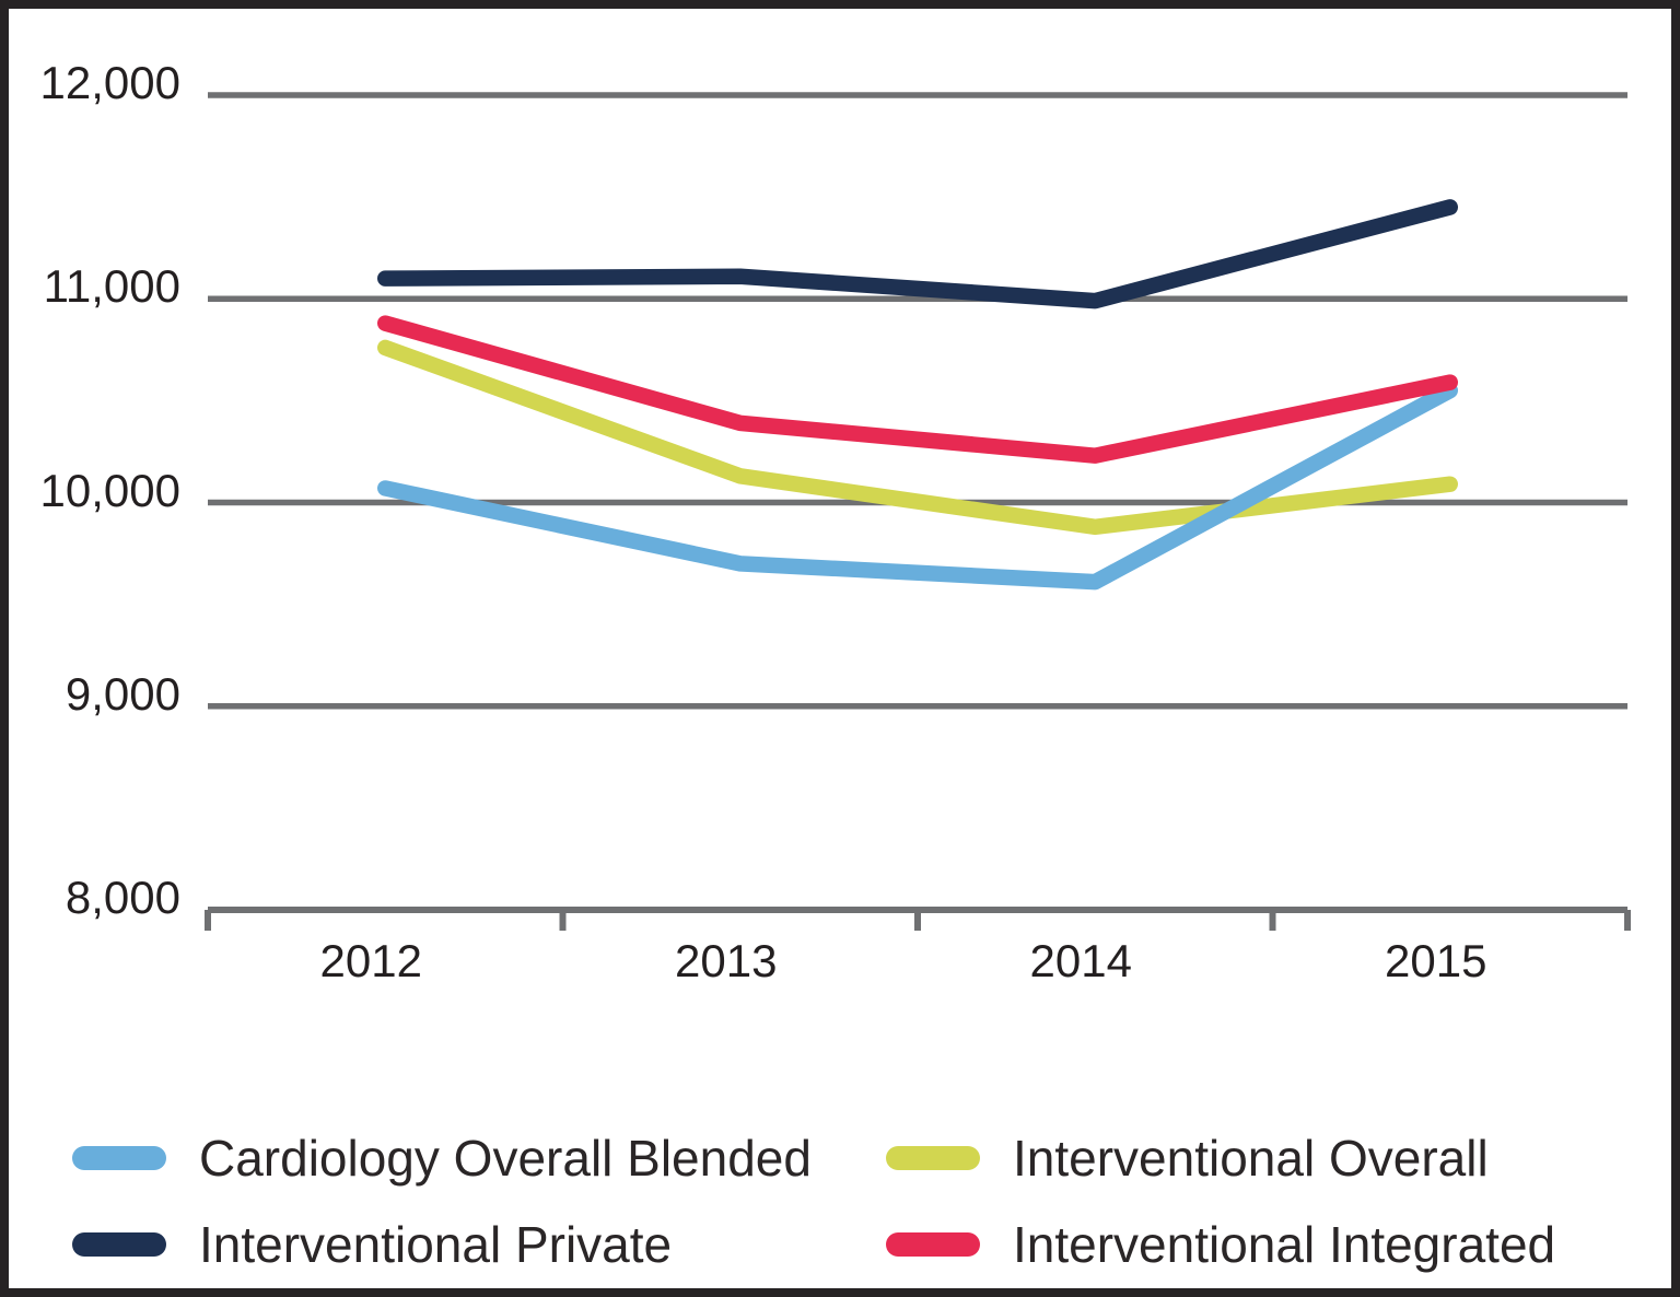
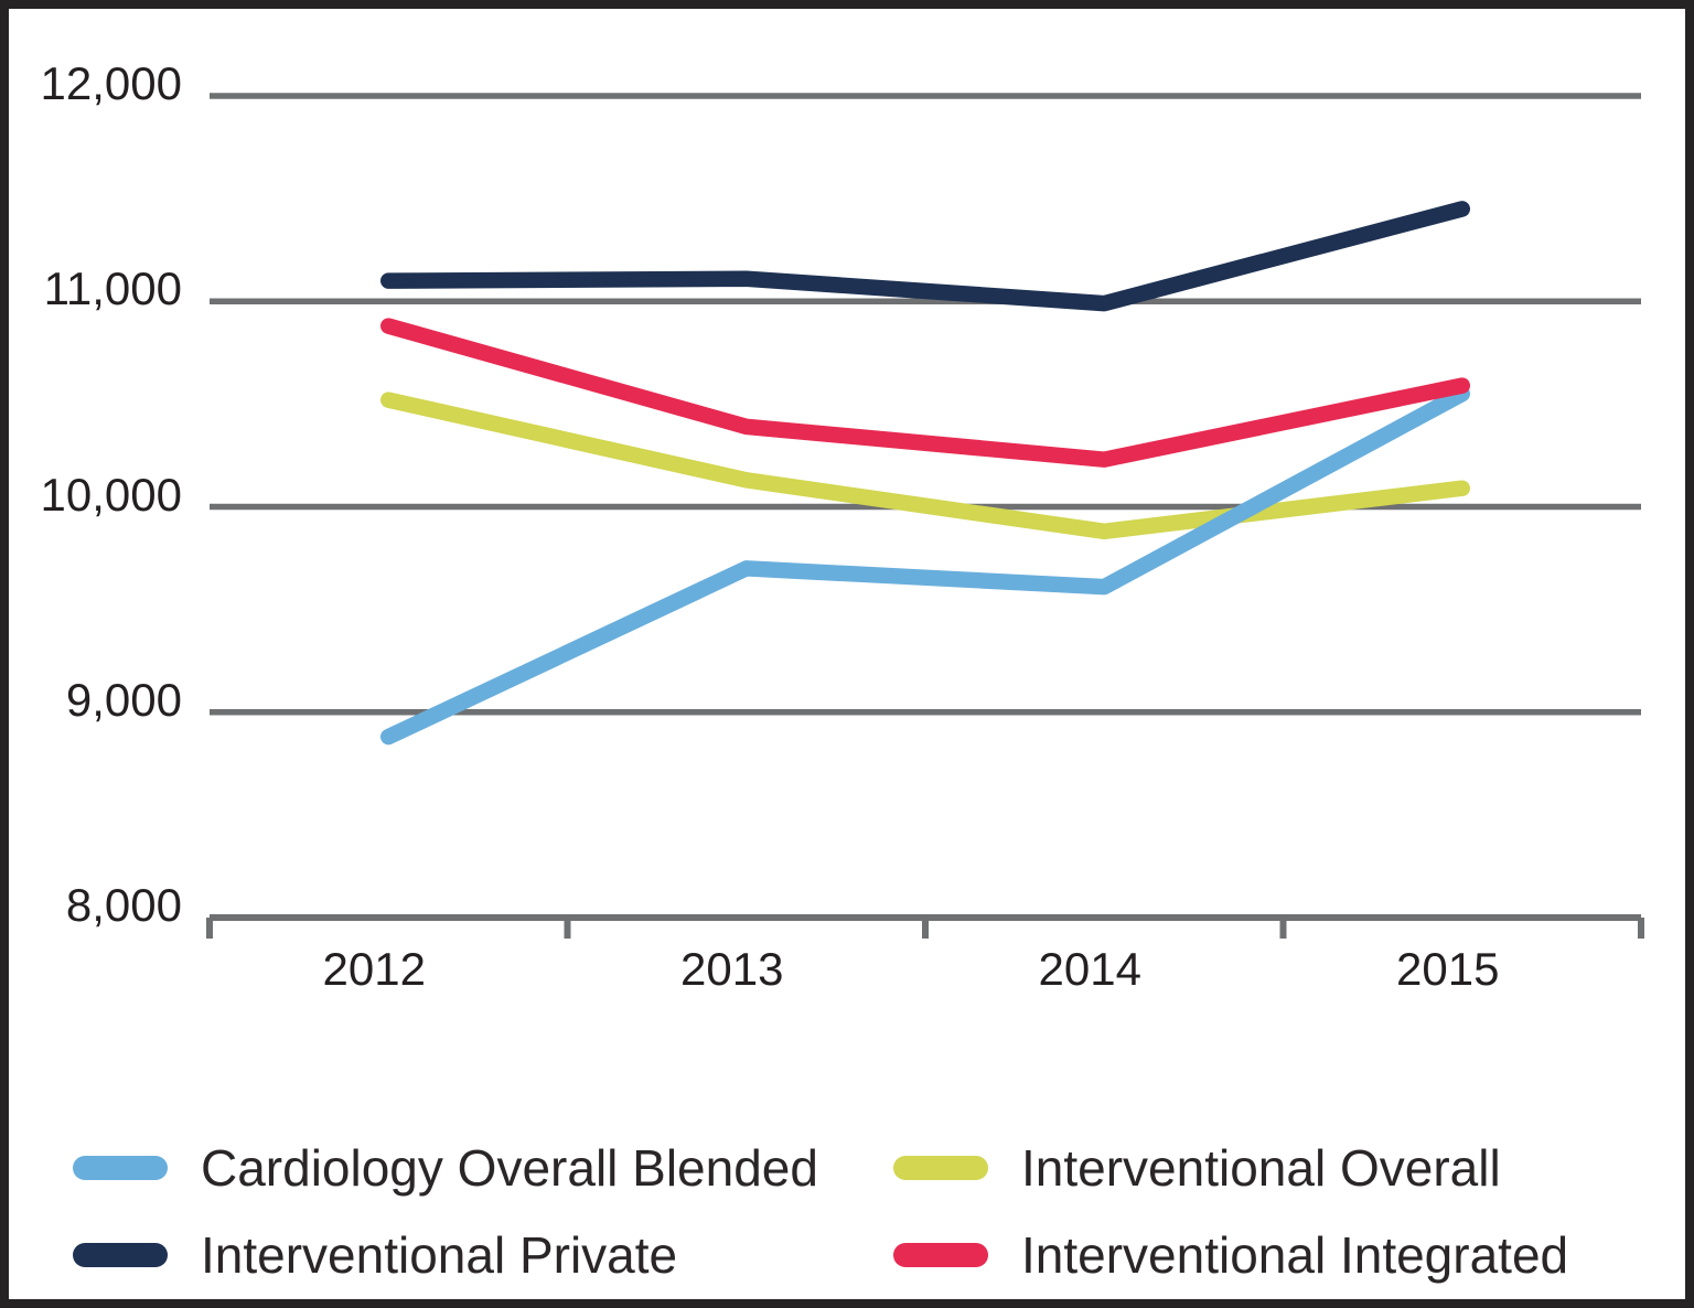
Cardiology Overall Blended/2012: 10070 -> 8880
Interventional Overall/2012: 10760 -> 10520
